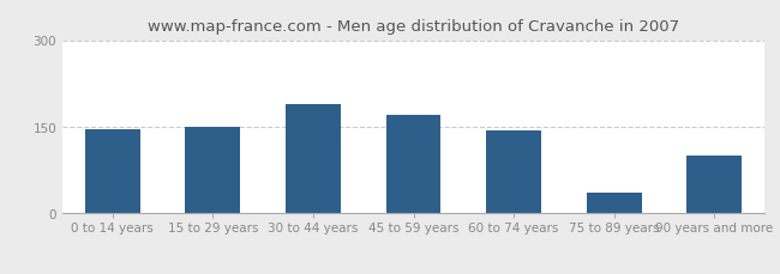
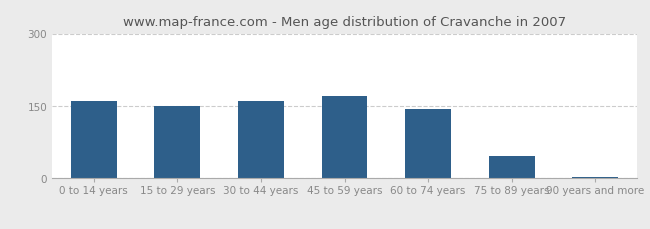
0 to 14 years: 145 -> 160
30 to 44 years: 190 -> 161
75 to 89 years: 35 -> 47
90 years and more: 100 -> 3
